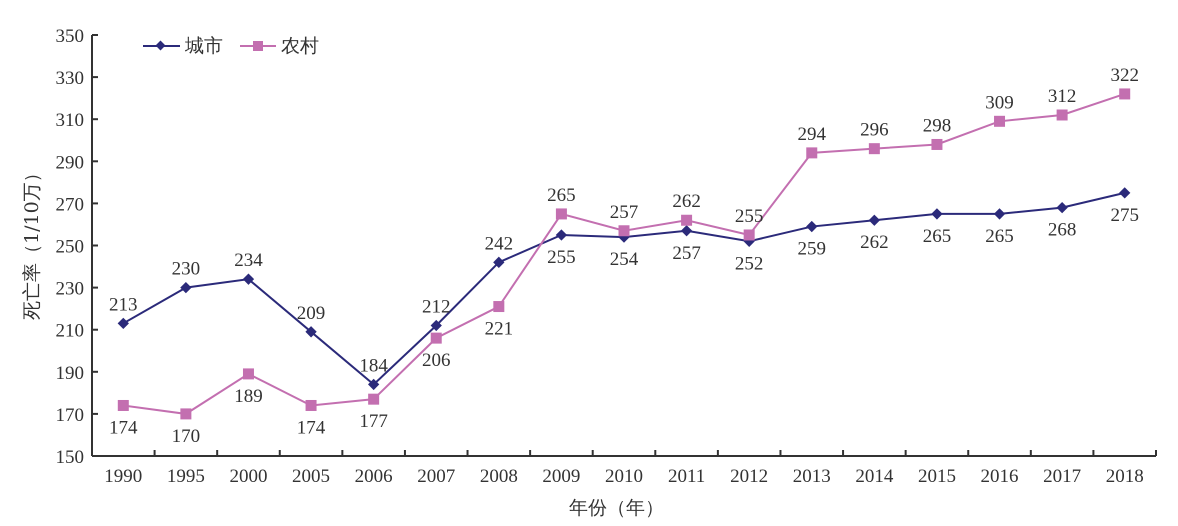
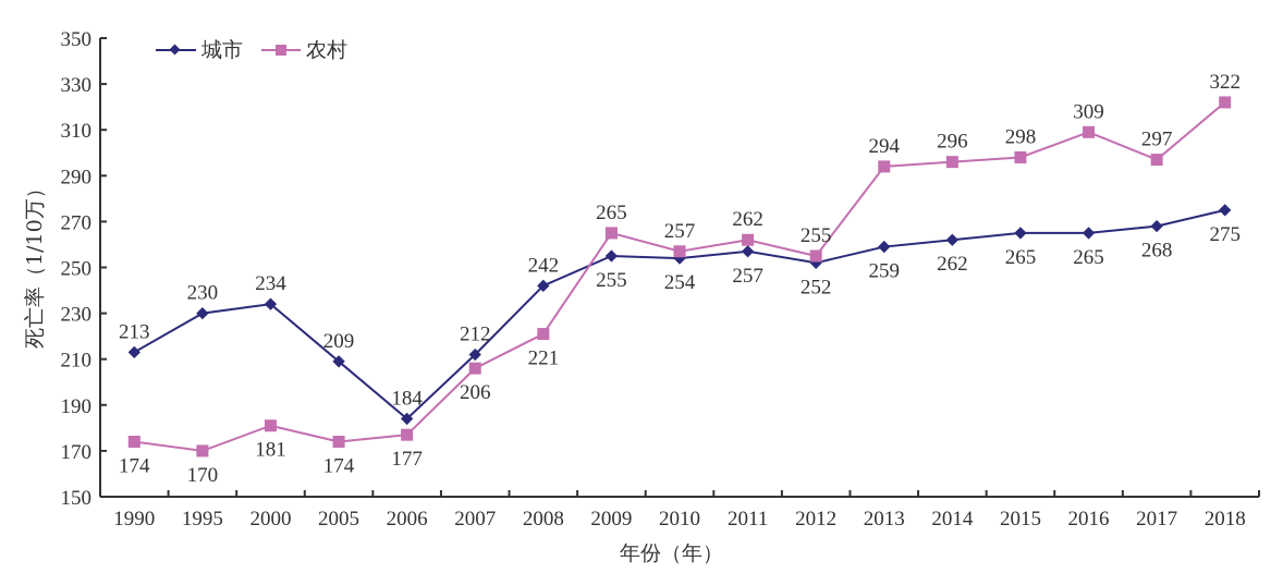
农村/2000: 189 -> 181
农村/2017: 312 -> 297
